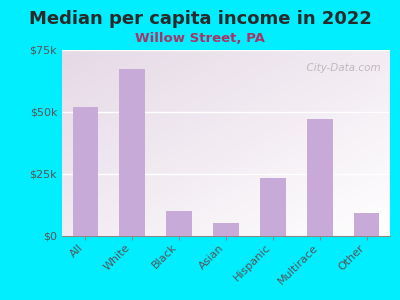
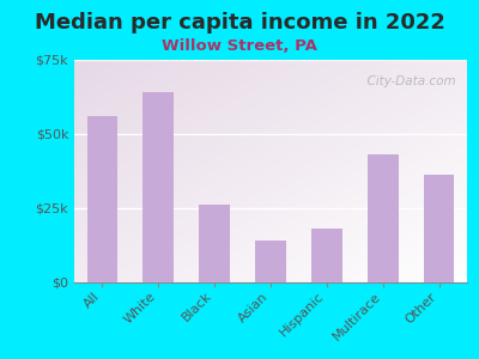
All: $52k -> $56k
White: $67k -> $64k
Black: $10k -> $26k
Asian: $5k -> $14k
Hispanic: $23k -> $18k
Multirace: $47k -> $43k
Other: $9k -> $36k
